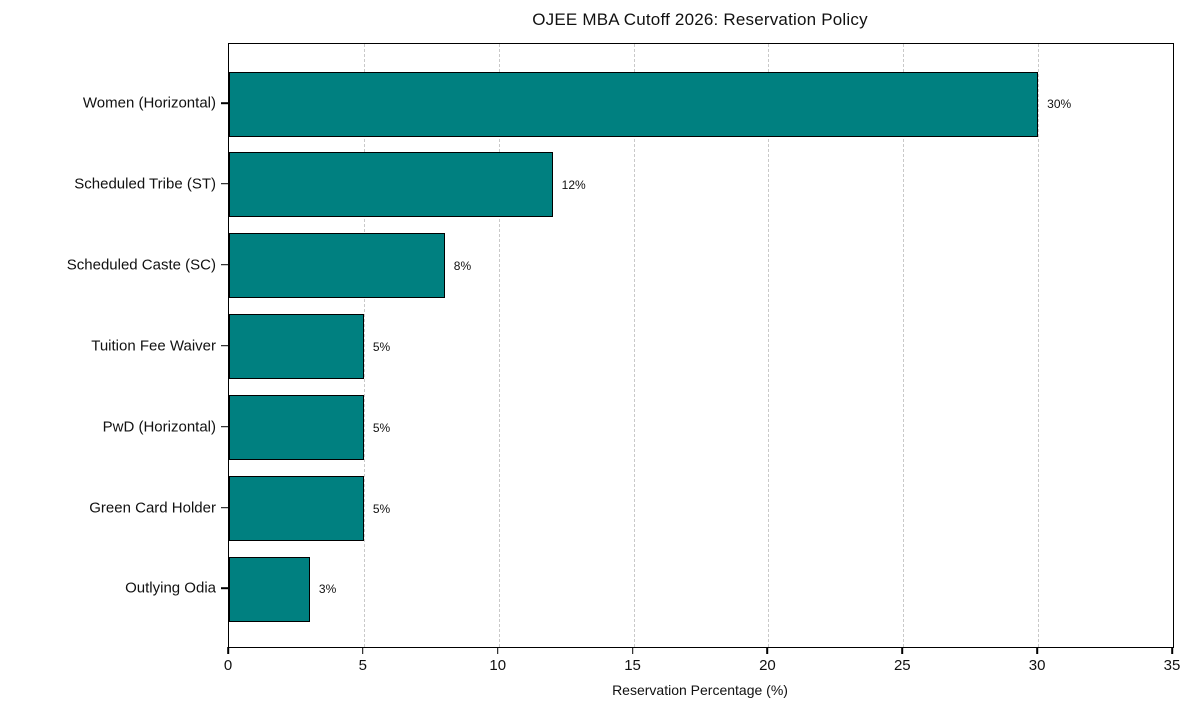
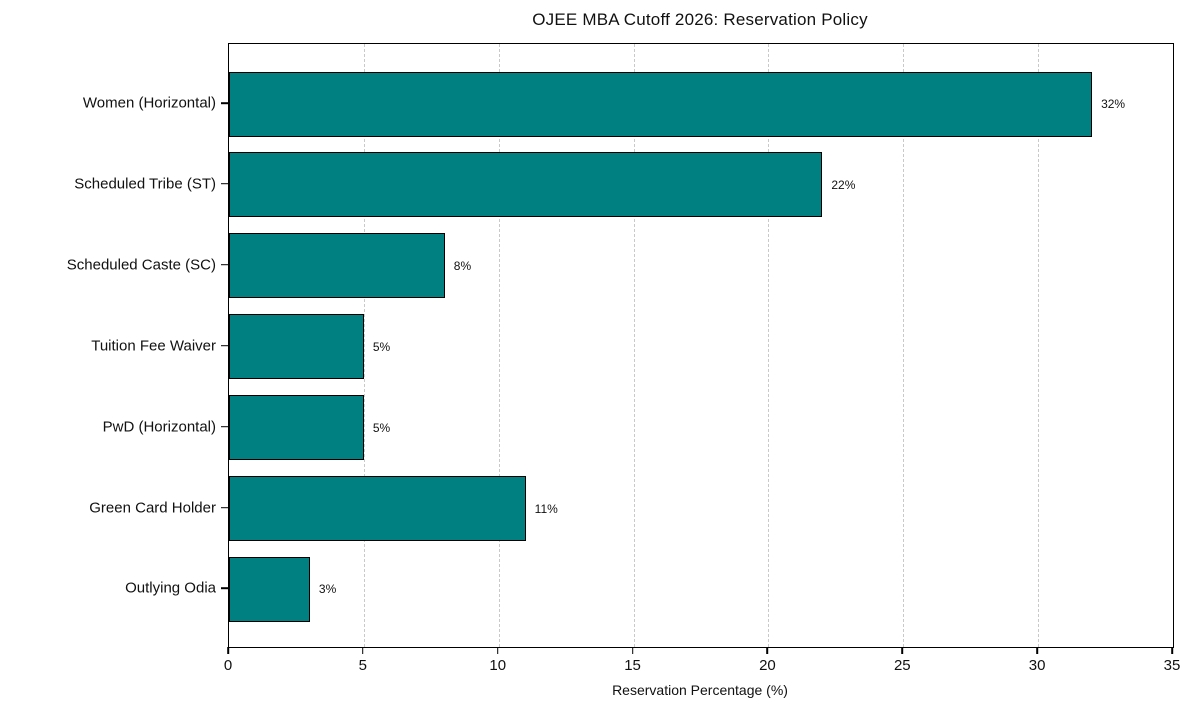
Women (Horizontal): 30% -> 32%
Scheduled Tribe (ST): 12% -> 22%
Green Card Holder: 5% -> 11%
